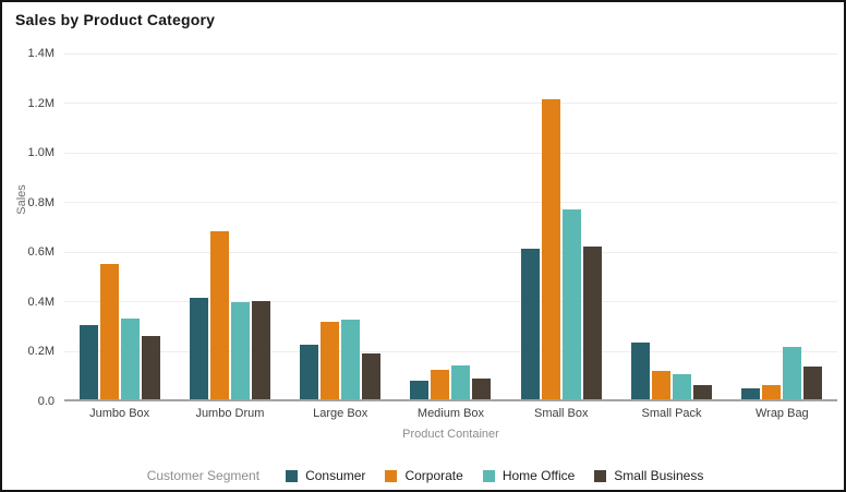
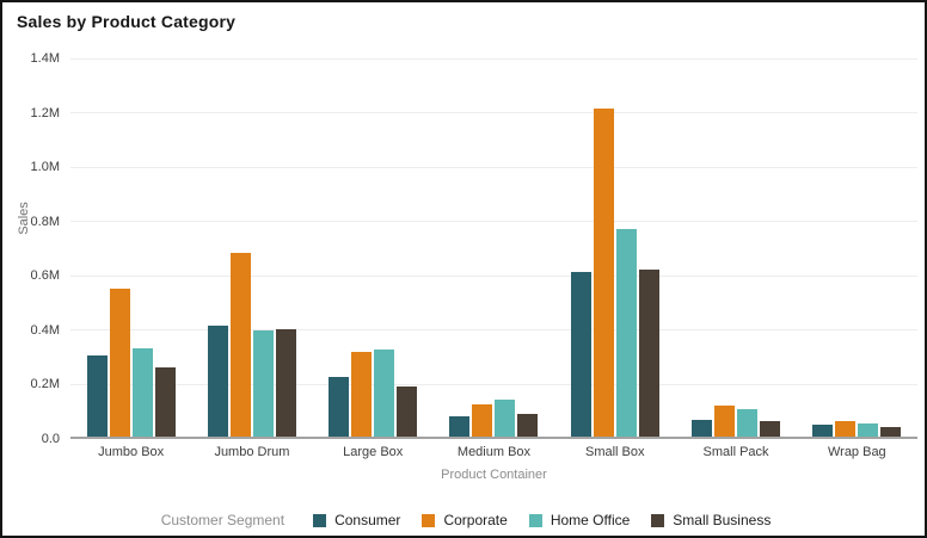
Consumer/Small Pack: 0.23M -> 0.06M
Home Office/Wrap Bag: 0.21M -> 0.05M
Small Business/Wrap Bag: 0.13M -> 0.04M
